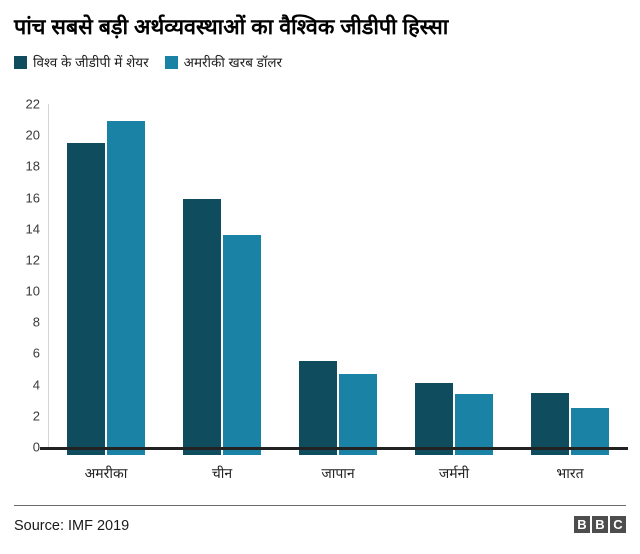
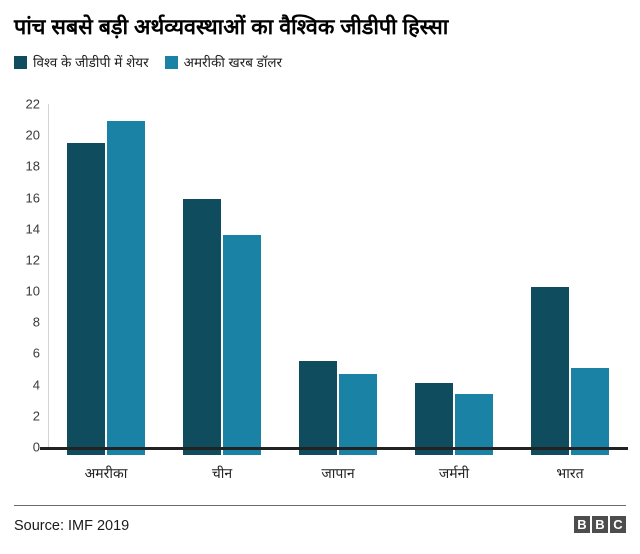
विश्व के जीडीपी में शेयर/भारत: 4.0 -> 10.8
अमरीकी खरब डॉलर/भारत: 3.0 -> 5.6
